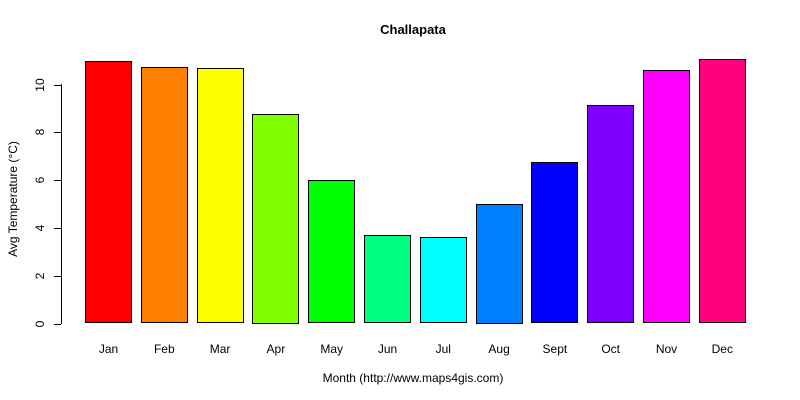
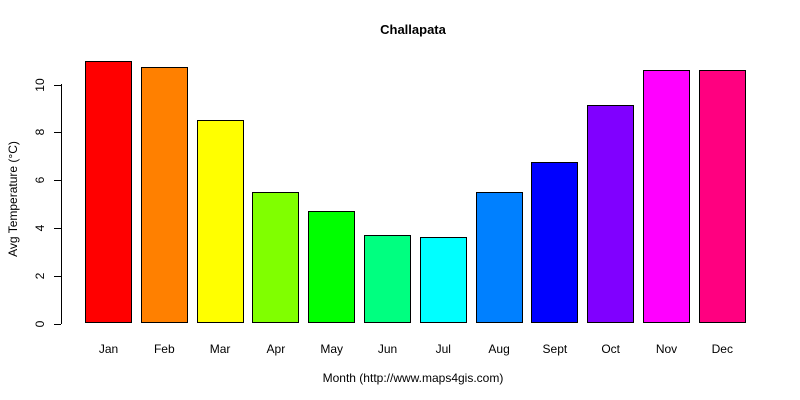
Mar: 10.7 -> 8.5
Apr: 8.8 -> 5.5
May: 6.0 -> 4.7
Aug: 5.0 -> 5.5
Dec: 11.1 -> 10.6
